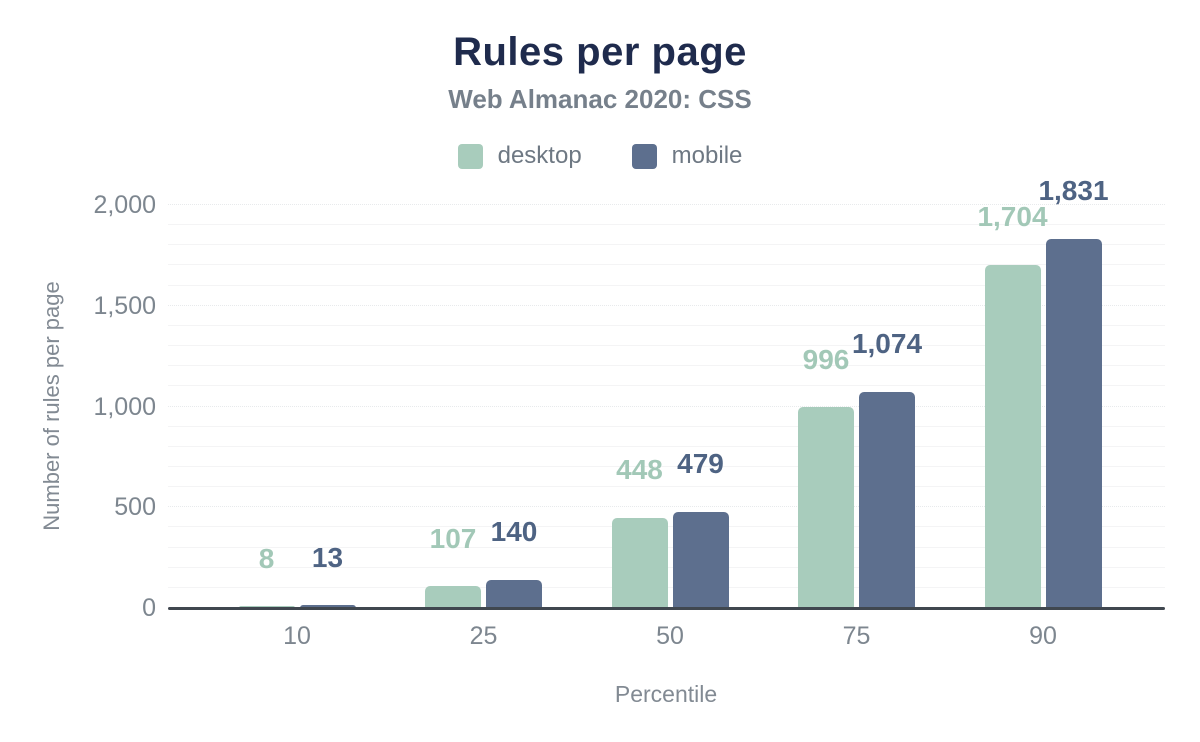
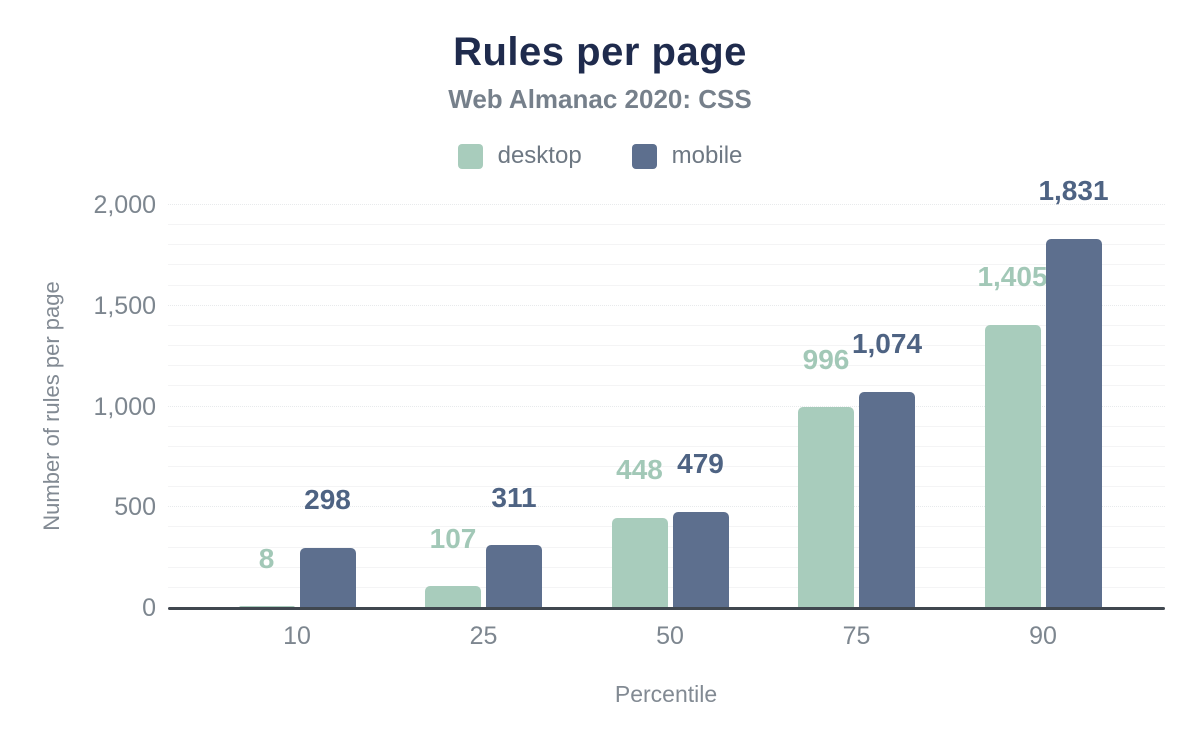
mobile/10: 13 -> 298
mobile/25: 140 -> 311
desktop/90: 1,704 -> 1,405
